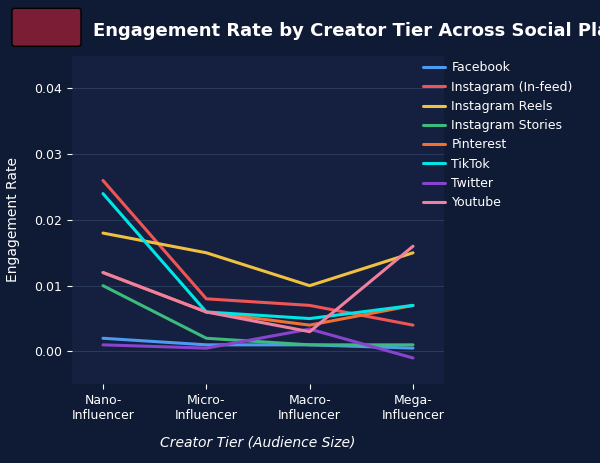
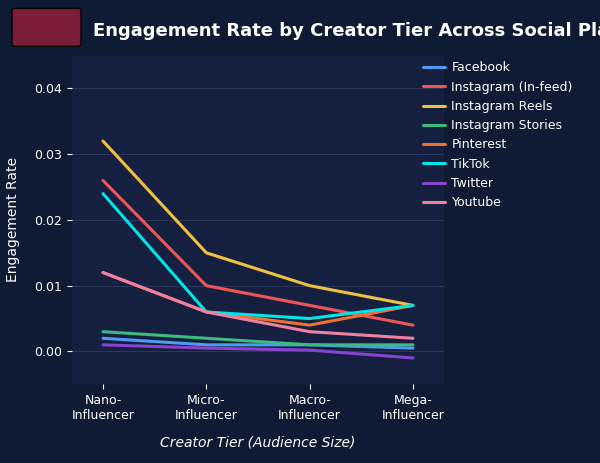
Instagram Reels/Nano- Influencer: 0.018 -> 0.032
Instagram Stories/Nano- Influencer: 0.010 -> 0.003
Instagram (In-feed)/Micro- Influencer: 0.008 -> 0.010
Twitter/Macro- Influencer: 0.0034 -> 0.0002
Instagram Reels/Mega- Influencer: 0.015 -> 0.007
Youtube/Mega- Influencer: 0.016 -> 0.002
